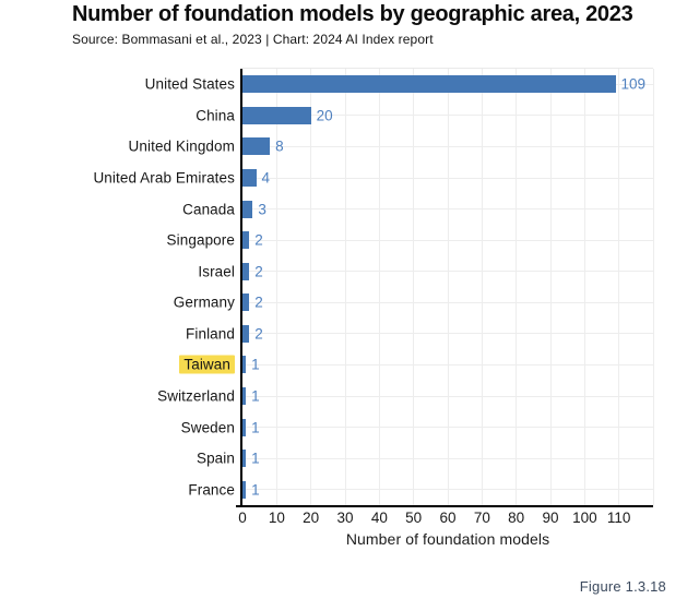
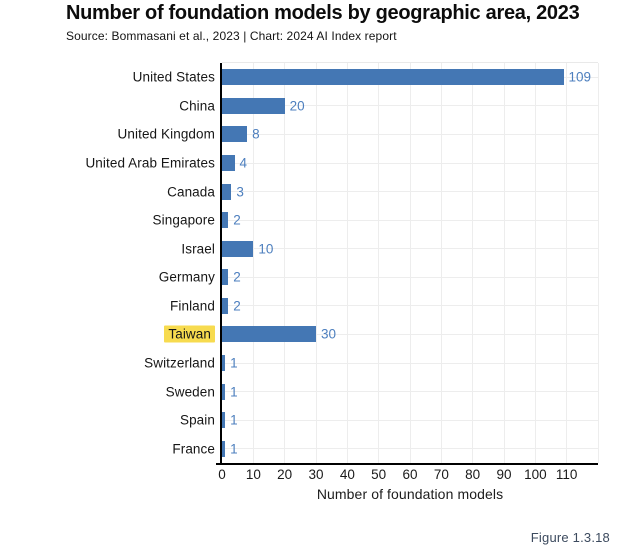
Israel: 2 -> 10
Taiwan: 1 -> 30
